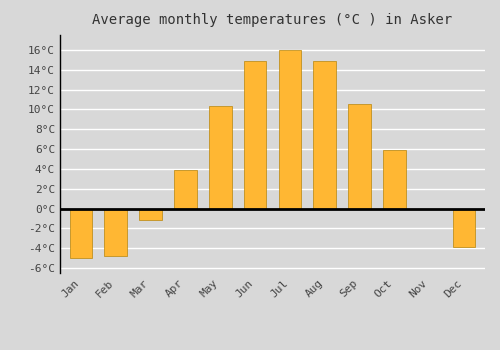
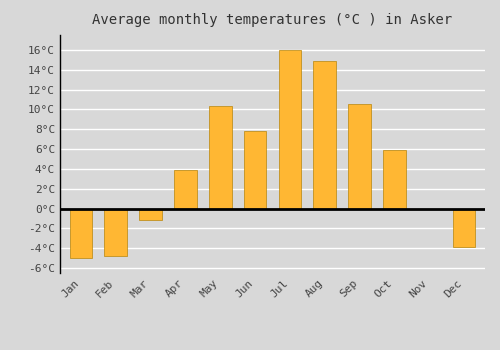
Jun: 14.9°C -> 7.8°C
